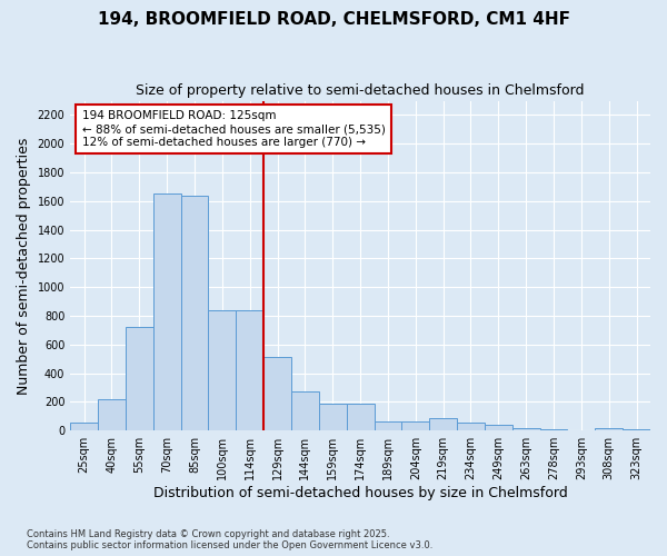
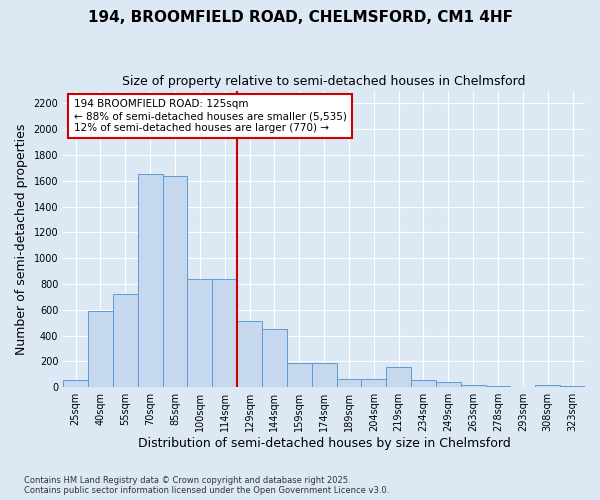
40sqm: 220 -> 590
144sqm: 270 -> 450
219sqm: 90 -> 160
